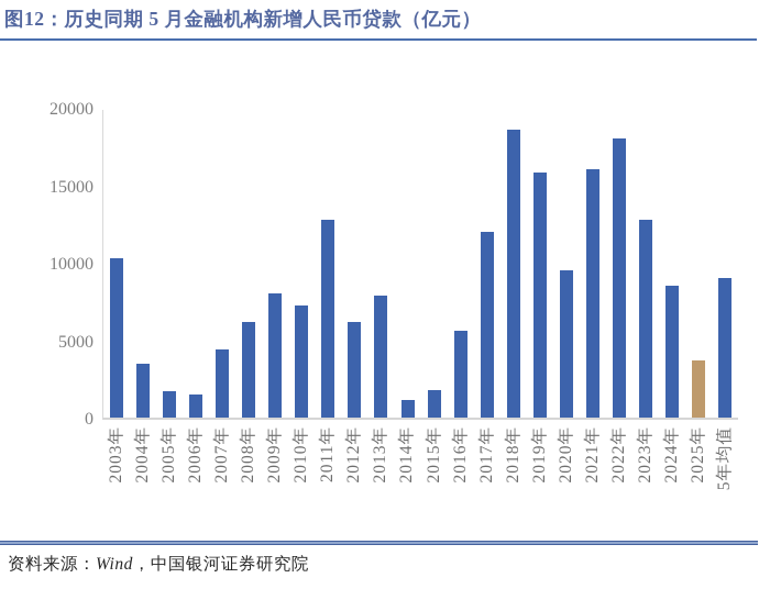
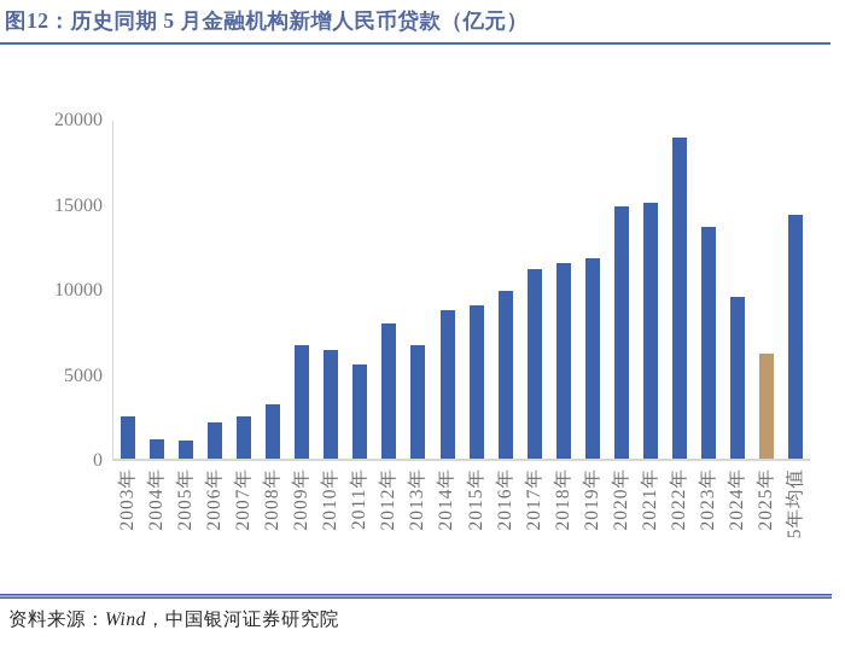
2003年: 10300 -> 2500
2004年: 3500 -> 1200
2005年: 1700 -> 1000
2006年: 1500 -> 2100
2007年: 4400 -> 2400
2008年: 6200 -> 3200
2009年: 8000 -> 6600
2010年: 7200 -> 6400
2011年: 12800 -> 5500
2012年: 6200 -> 7900
2013年: 7900 -> 6700
2014年: 1100 -> 8700
2015年: 1800 -> 9000
2016年: 5600 -> 9900
2017年: 12000 -> 11100
2018年: 18600 -> 11500
2019年: 15800 -> 11800
2020年: 9500 -> 14800
2021年: 16000 -> 15000
2022年: 18000 -> 18900
2023年: 12800 -> 13600
2024年: 8500 -> 9500
2025年: 3700 -> 6200
5年均值: 9000 -> 14400
